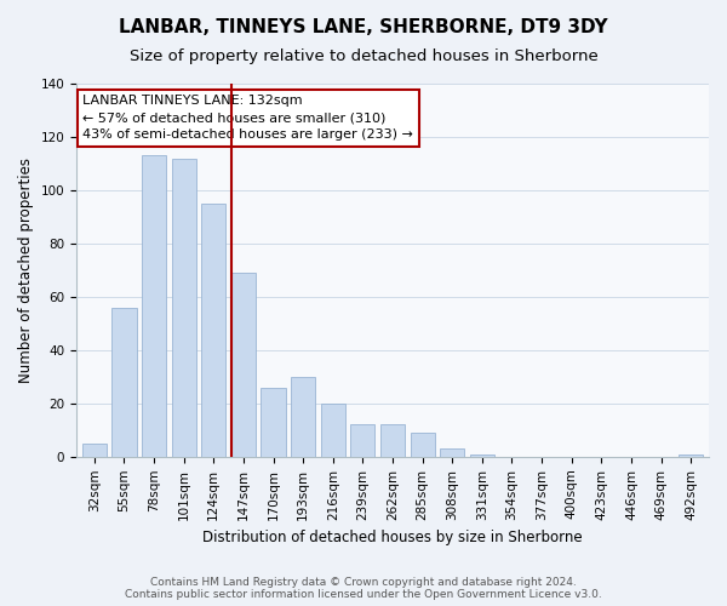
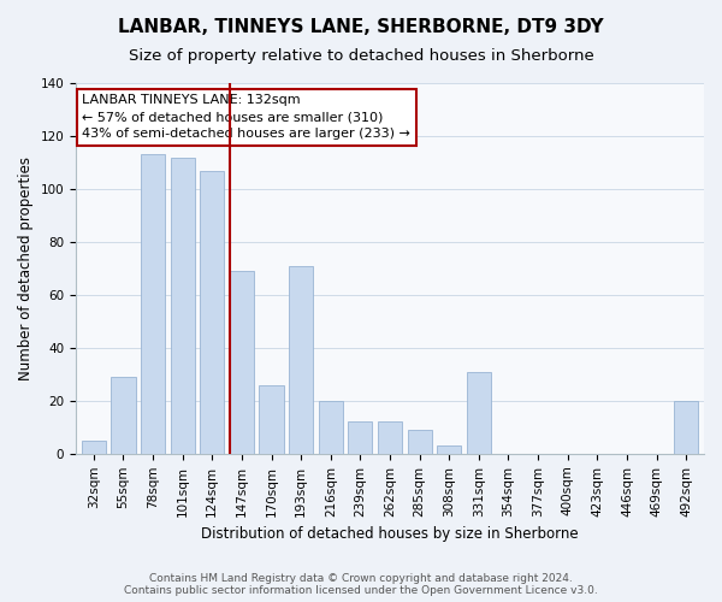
55sqm: 56 -> 29
124sqm: 95 -> 107
193sqm: 30 -> 71
331sqm: 1 -> 31
492sqm: 1 -> 20
